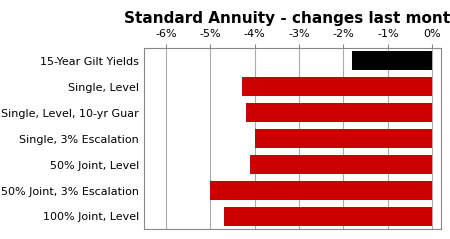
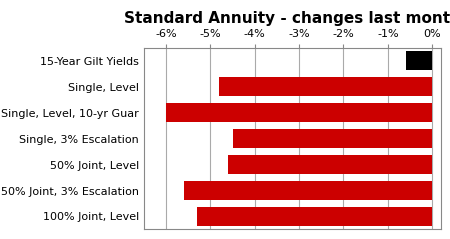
15-Year Gilt Yields: -1.8% -> -0.6%
Single, Level: -4.3% -> -4.8%
Single, Level, 10-yr Guar: -4.2% -> -6.0%
Single, 3% Escalation: -4.0% -> -4.5%
50% Joint, Level: -4.1% -> -4.6%
50% Joint, 3% Escalation: -5.0% -> -5.6%
100% Joint, Level: -4.7% -> -5.3%
